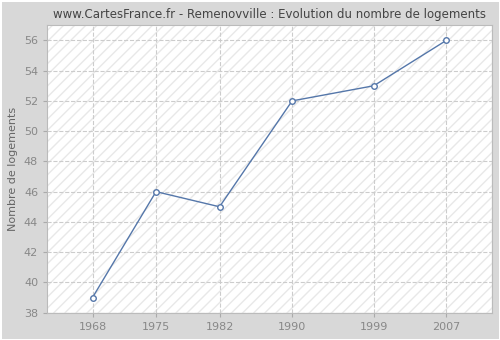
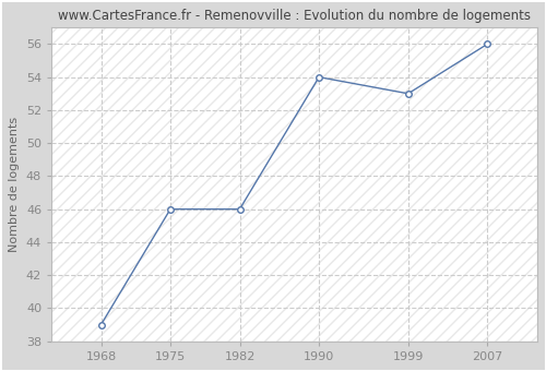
1982: 45 -> 46
1990: 52 -> 54
